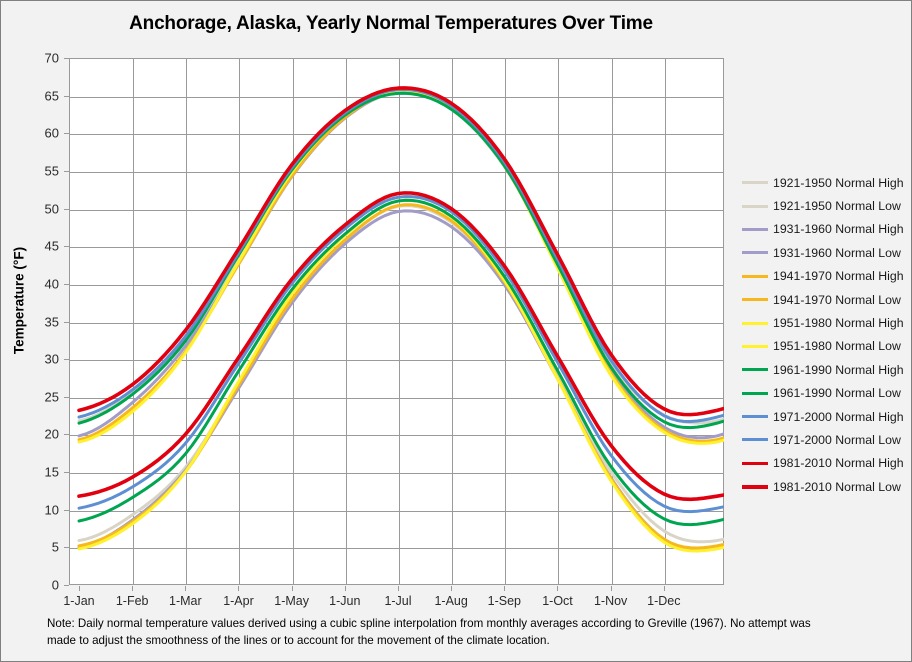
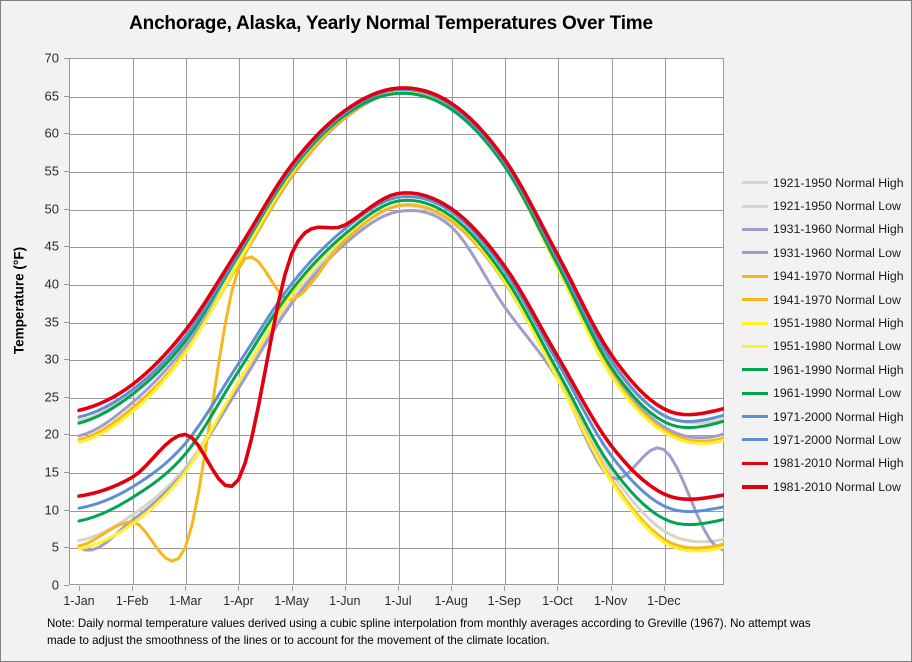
1941-1970 Normal Low/1-Mar: 15 -> 5
1941-1970 Normal Low/1-Apr: 26 -> 42
1981-2010 Normal Low/1-Apr: 30 -> 14
1981-2010 Normal Low/1-May: 41 -> 44
1931-1960 Normal Low/1-Sep: 40 -> 37
1931-1960 Normal Low/1-Dec: 6 -> 18
